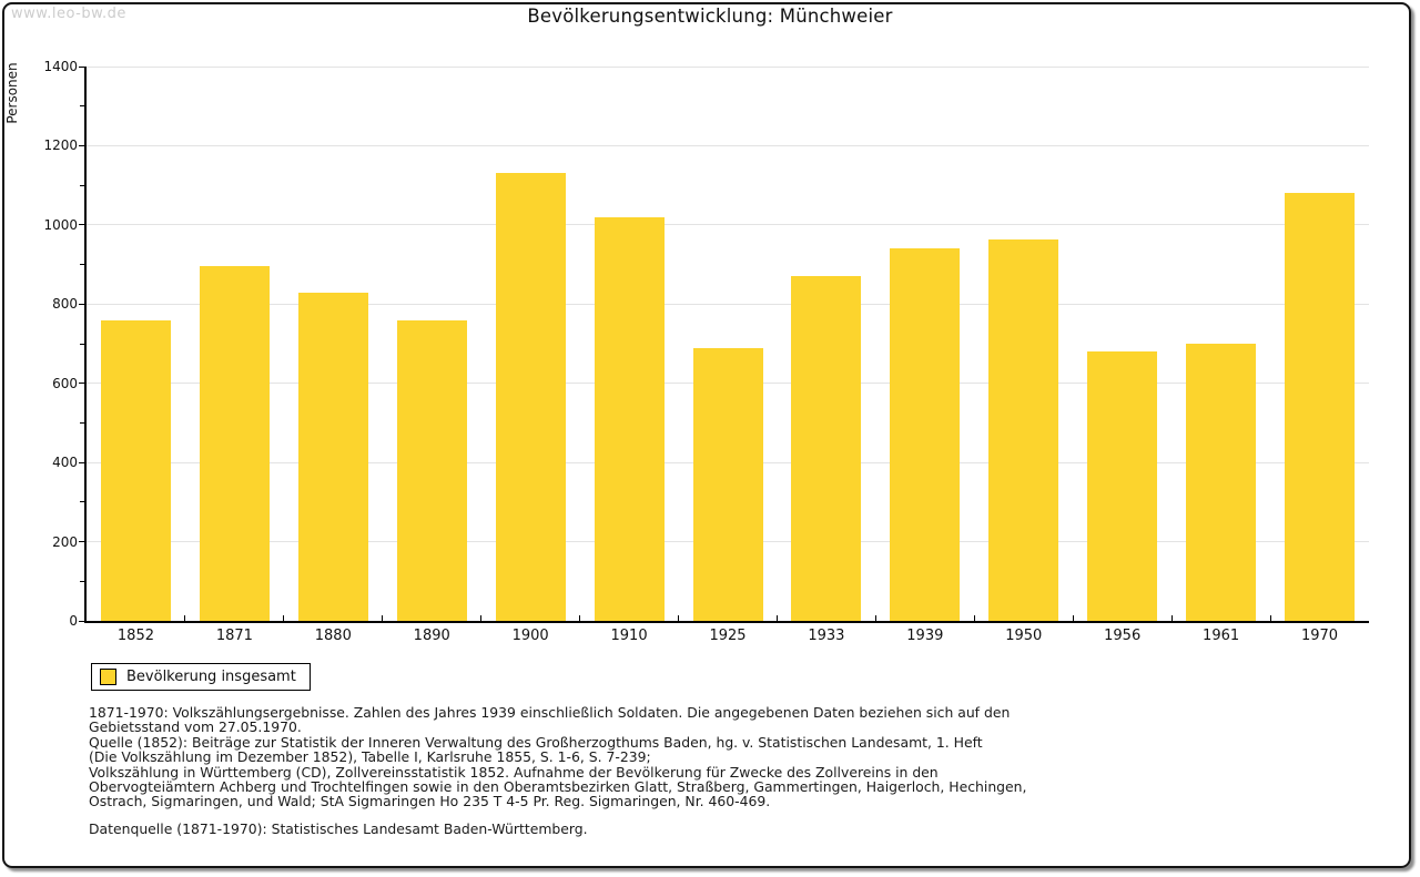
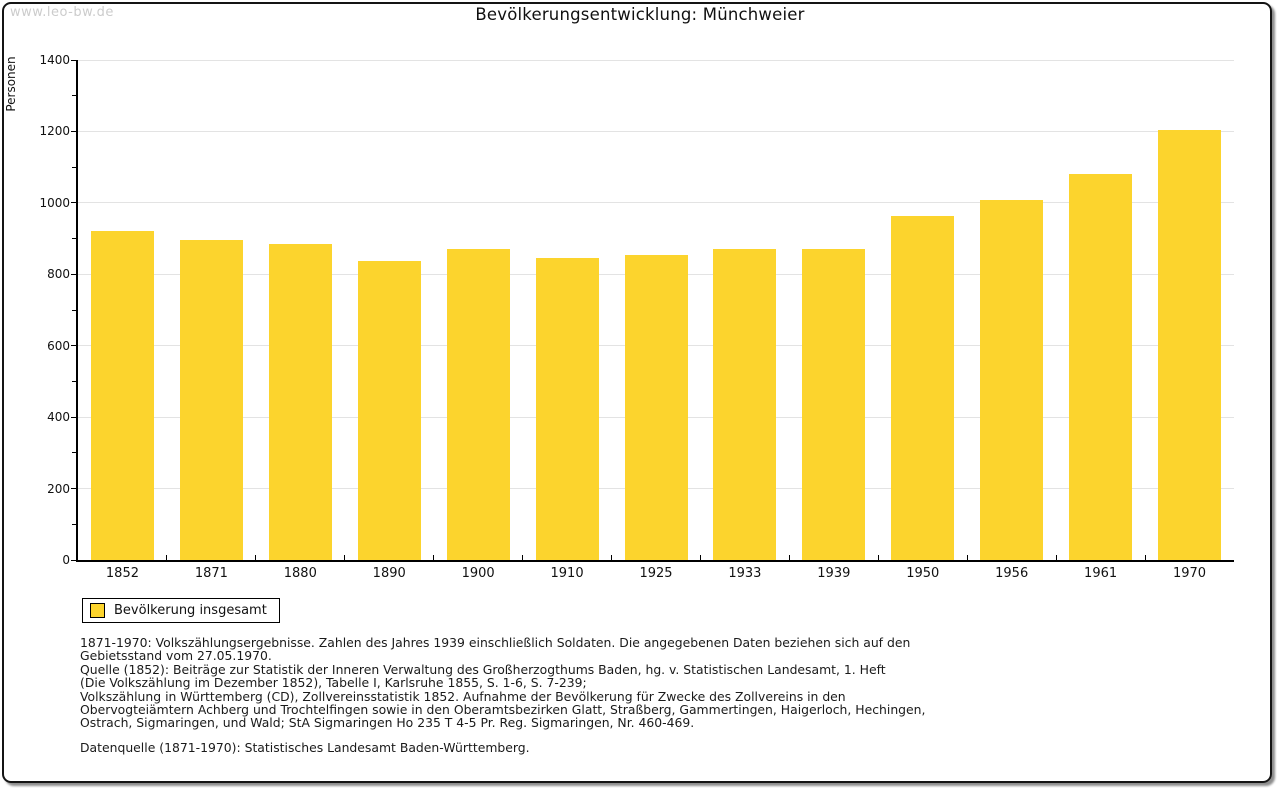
1852: 760 -> 920
1880: 830 -> 880
1890: 760 -> 840
1900: 1130 -> 870
1910: 1020 -> 850
1925: 690 -> 850
1939: 940 -> 870
1956: 680 -> 1010
1961: 700 -> 1080
1970: 1080 -> 1200
